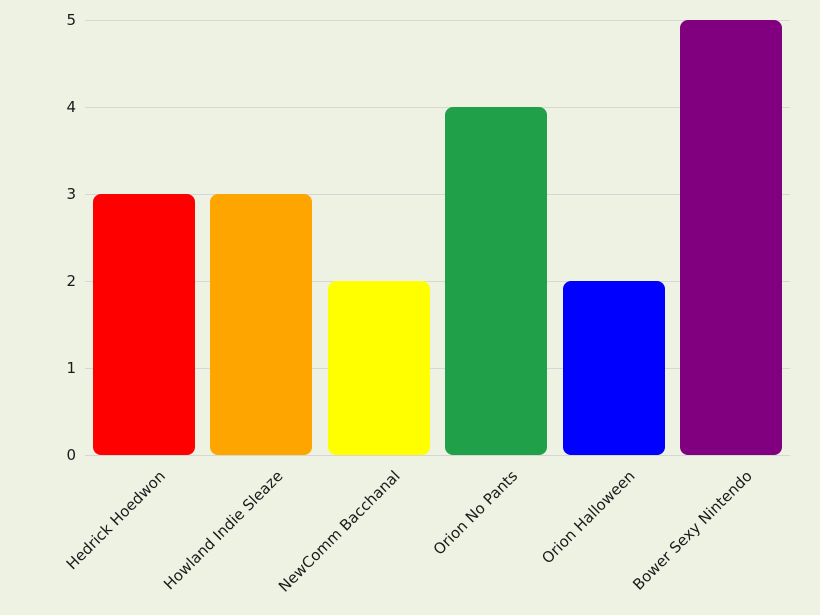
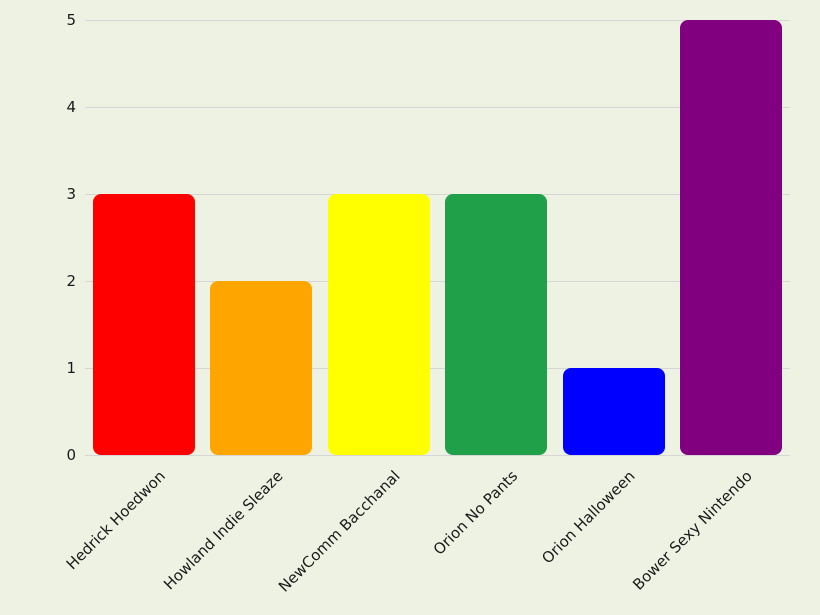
Howland Indie Sleaze: 3 -> 2
NewComm Bacchanal: 2 -> 3
Orion No Pants: 4 -> 3
Orion Halloween: 2 -> 1
